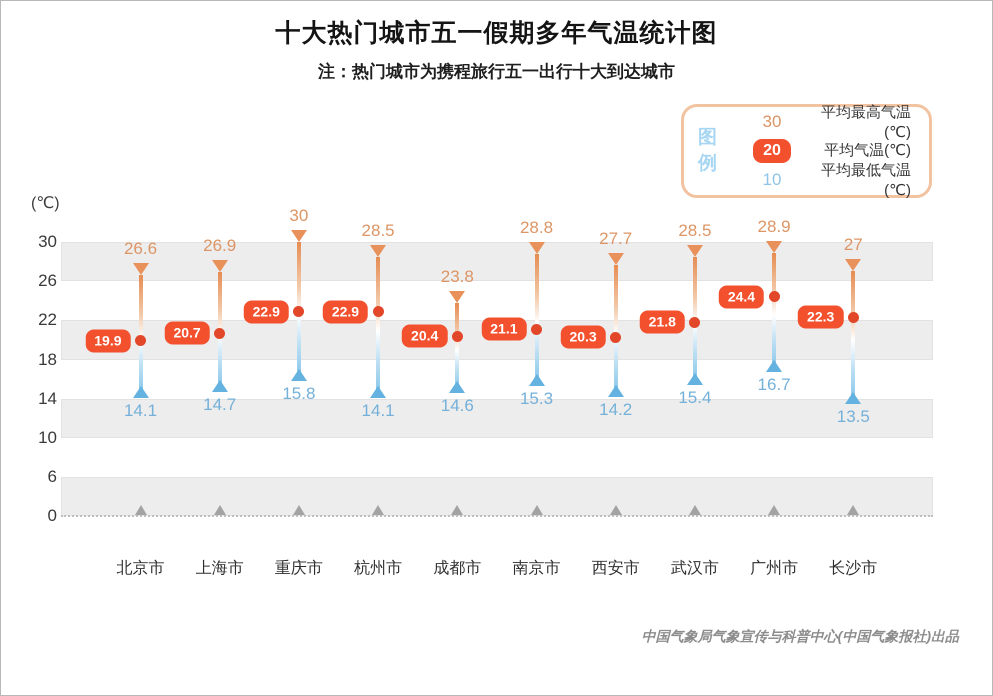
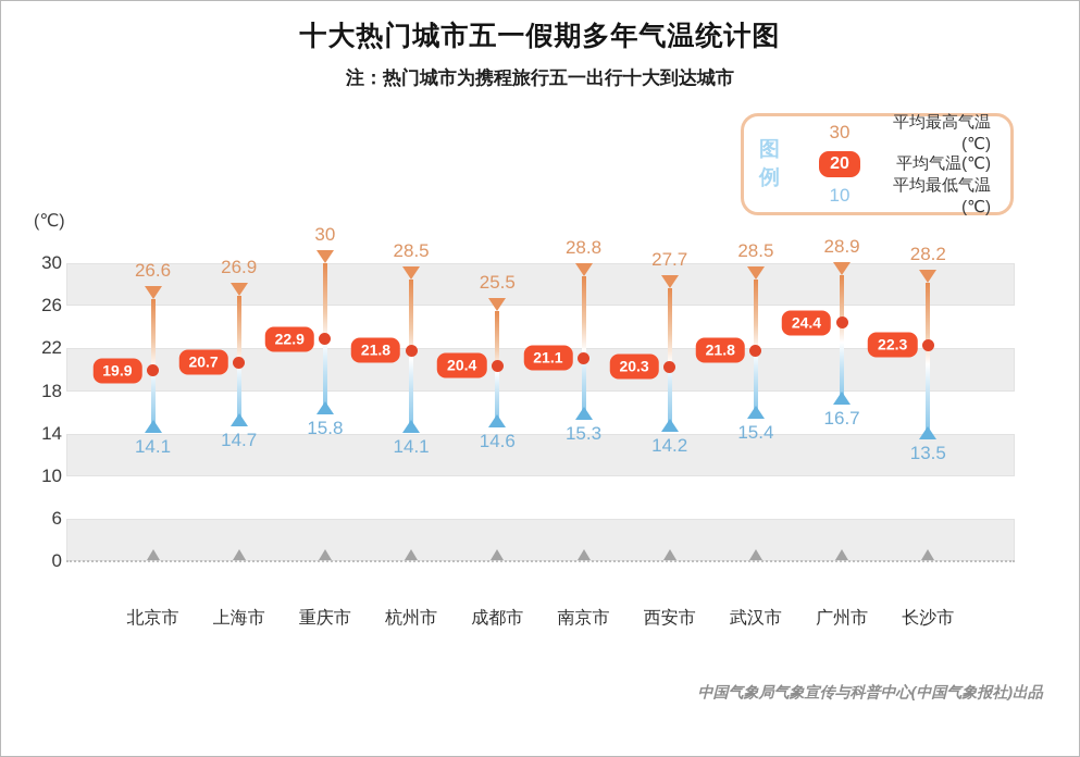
平均气温(℃)/杭州市: 22.9 -> 21.8
平均最高气温(℃)/成都市: 23.8 -> 25.5
平均最高气温(℃)/长沙市: 27 -> 28.2
